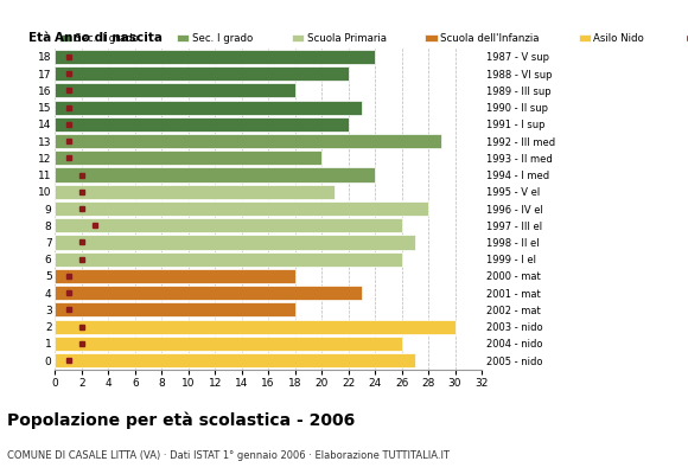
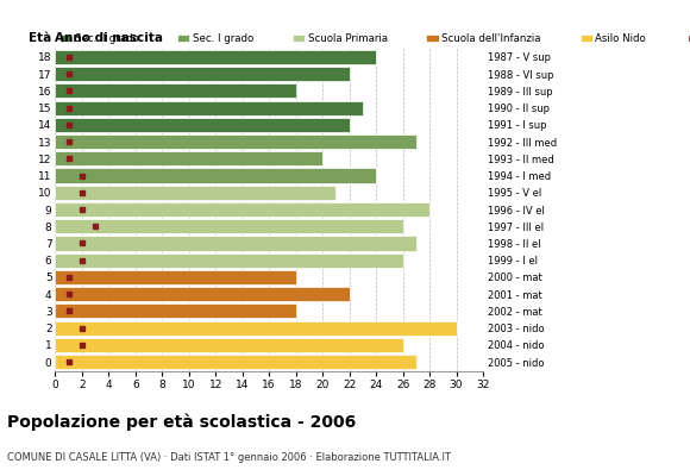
13: 29 -> 27
4: 23 -> 22
